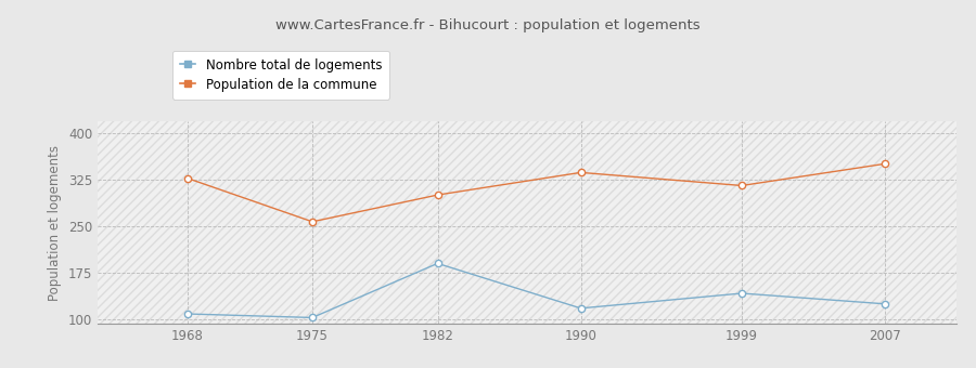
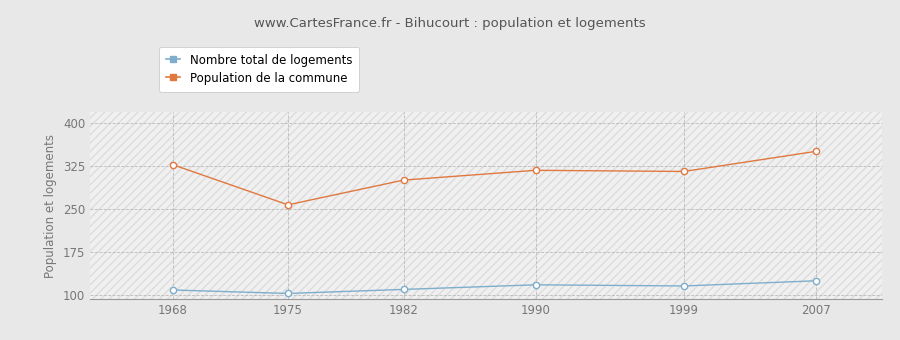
Nombre total de logements/1982: 190 -> 110
Population de la commune/1990: 336 -> 317
Nombre total de logements/1999: 142 -> 116
